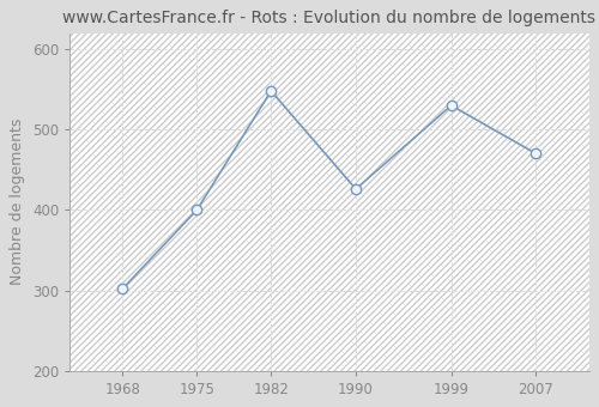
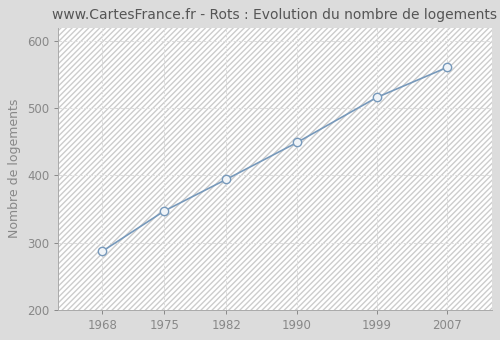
1968: 302 -> 287
1975: 400 -> 347
1982: 548 -> 394
1990: 426 -> 449
1999: 530 -> 516
2007: 470 -> 561
